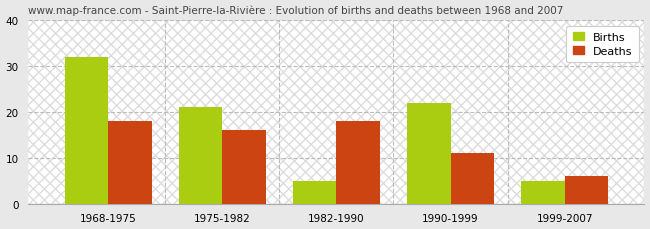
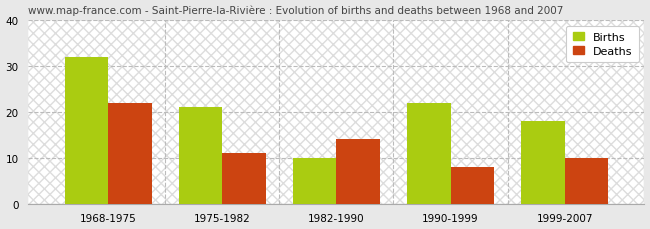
Deaths/1968-1975: 18 -> 22
Deaths/1975-1982: 16 -> 11
Births/1982-1990: 5 -> 10
Deaths/1982-1990: 18 -> 14
Deaths/1990-1999: 11 -> 8
Births/1999-2007: 5 -> 18
Deaths/1999-2007: 6 -> 10
